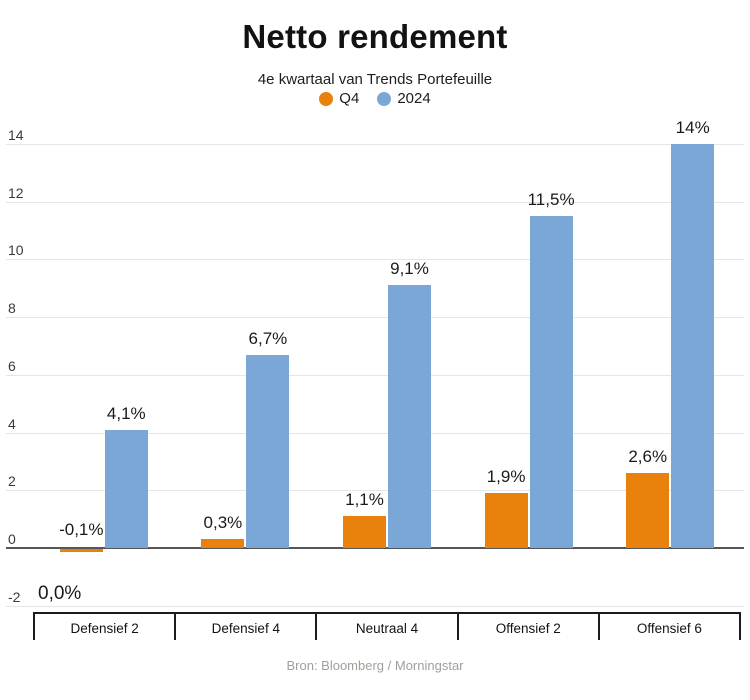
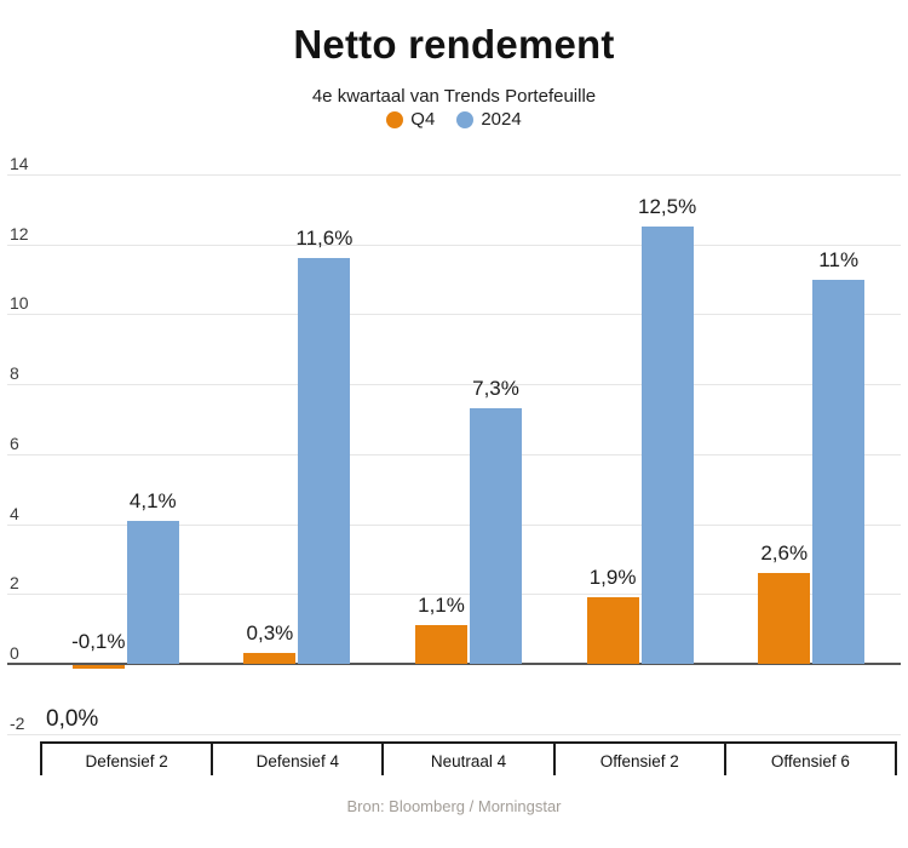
2024/Defensief 4: 6,7% -> 11,6%
2024/Neutraal 4: 9,1% -> 7,3%
2024/Offensief 2: 11,5% -> 12,5%
2024/Offensief 6: 14% -> 11%
